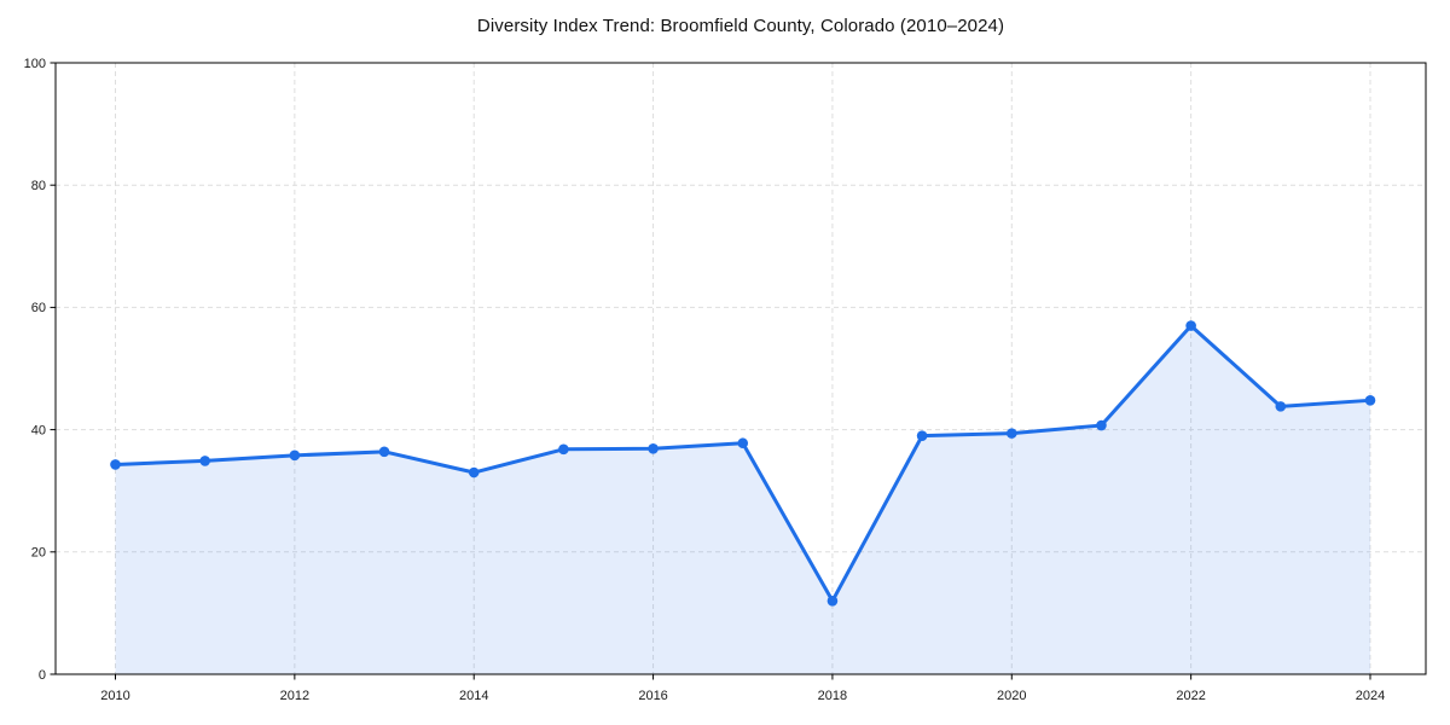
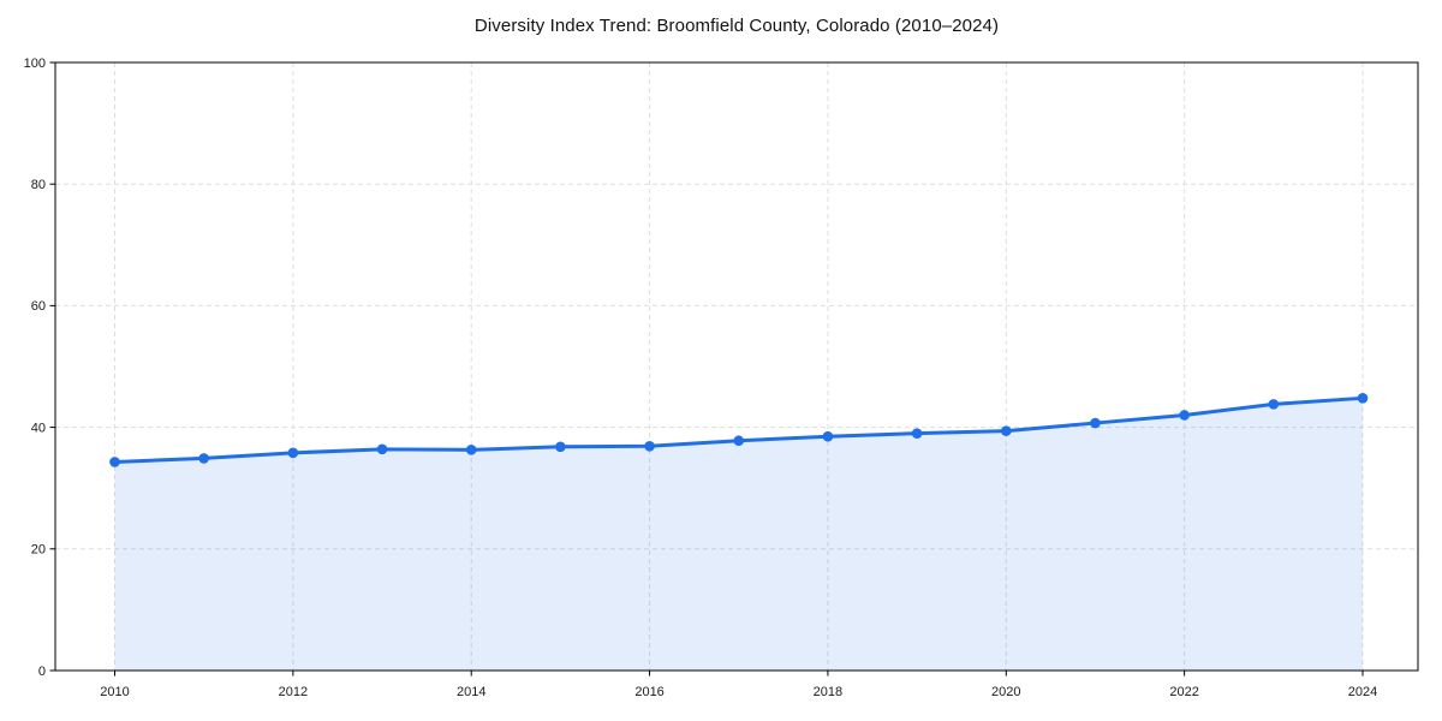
2014: 33 -> 36
2018: 12 -> 38
2022: 57 -> 42
